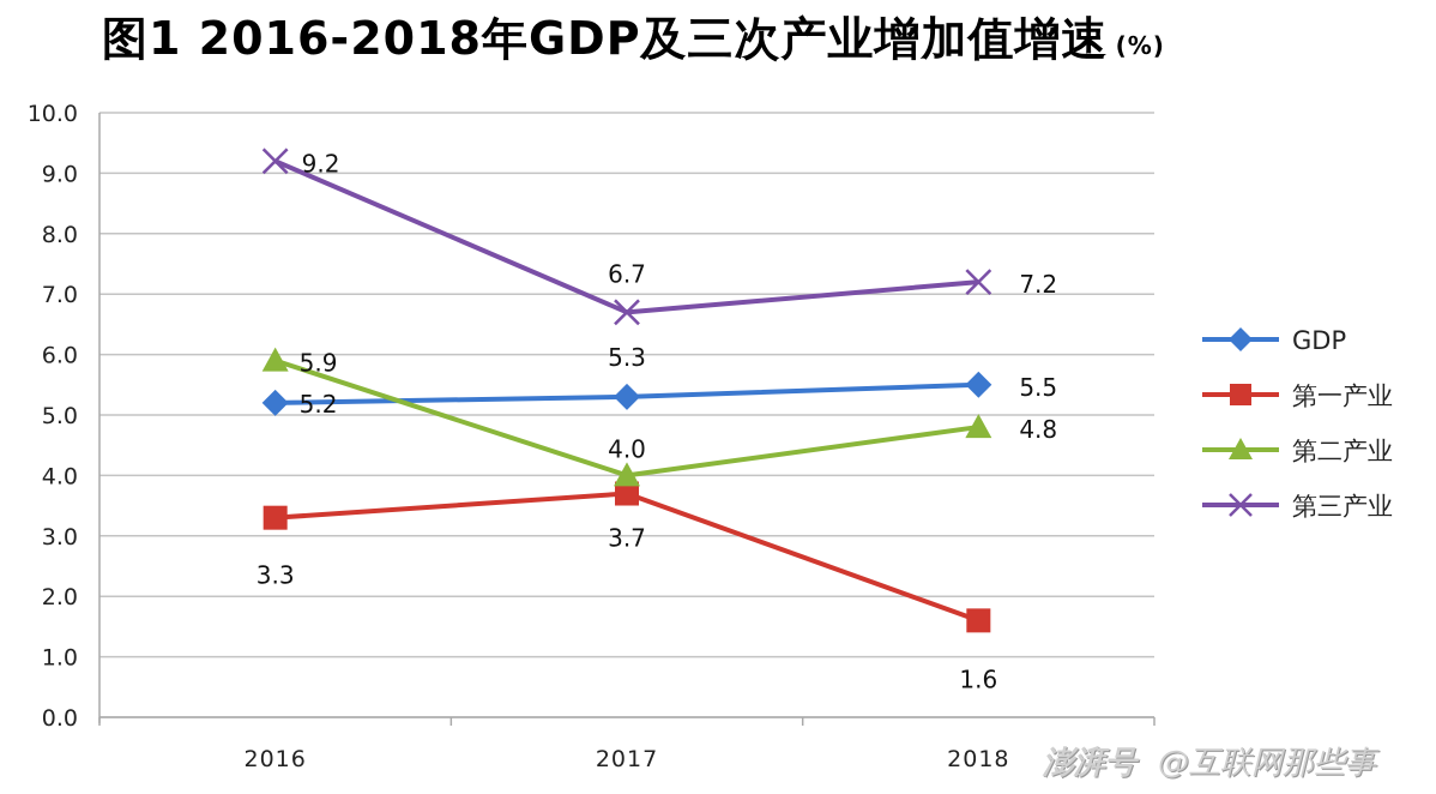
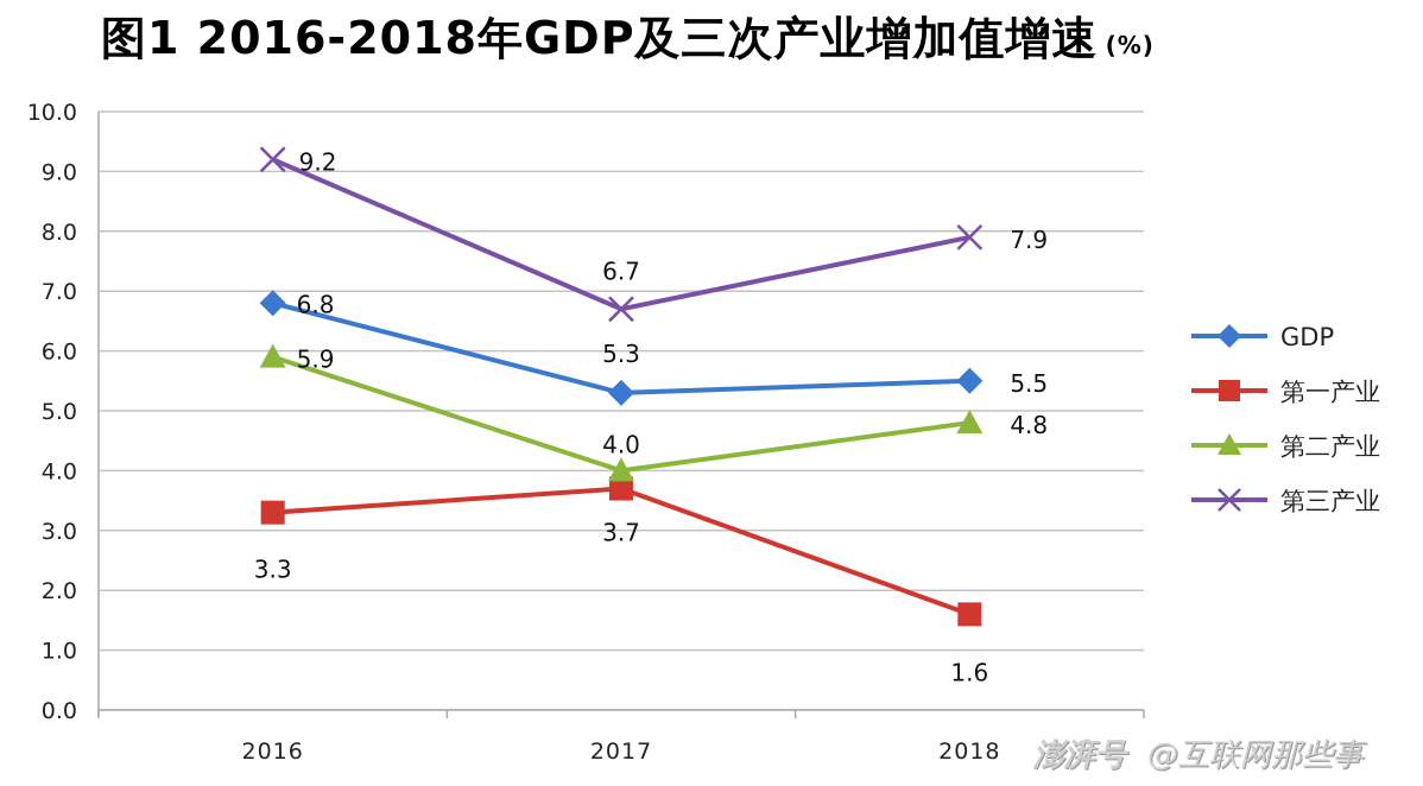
GDP/2016: 5.2 -> 6.8
第三产业/2018: 7.2 -> 7.9
